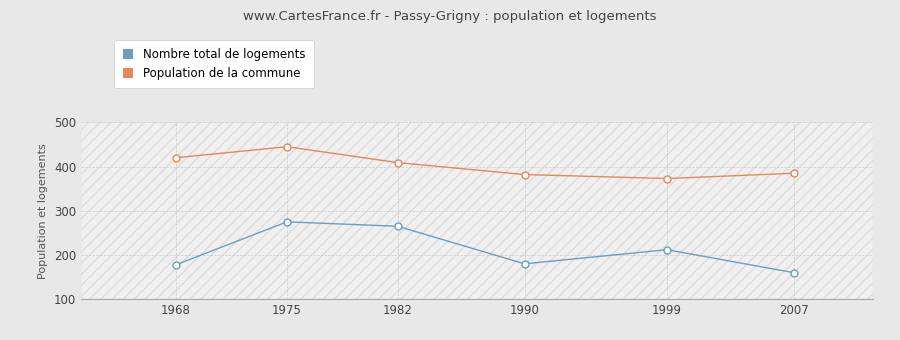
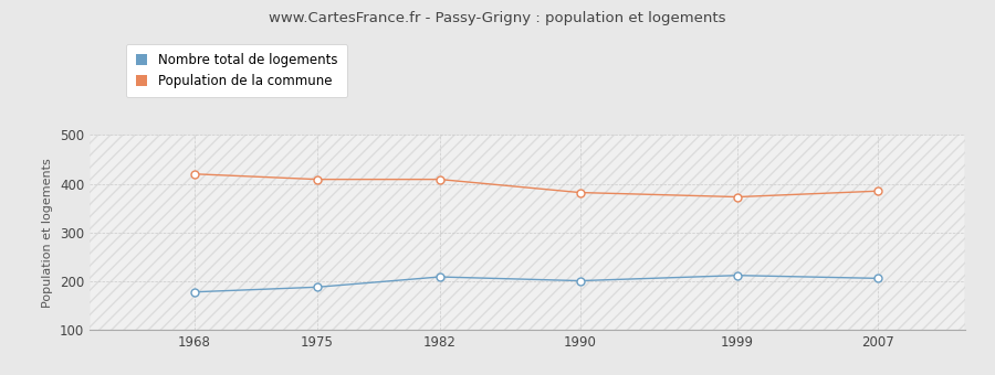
Nombre total de logements/1975: 275 -> 188
Population de la commune/1975: 445 -> 409
Nombre total de logements/1982: 265 -> 209
Nombre total de logements/1990: 180 -> 201
Nombre total de logements/2007: 160 -> 206
